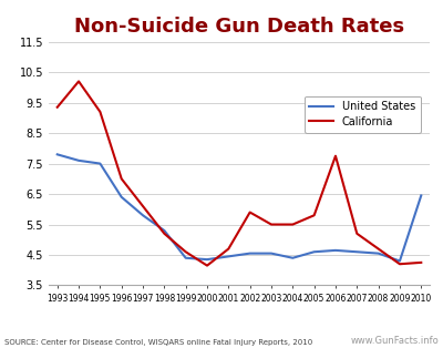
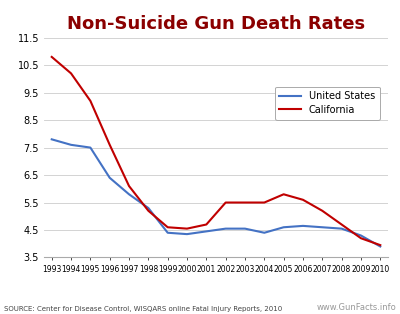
California/1993: 9.35 -> 10.80
California/1996: 7.00 -> 7.60
California/2000: 4.15 -> 4.55
California/2002: 5.90 -> 5.50
California/2006: 7.75 -> 5.60
United States/2010: 6.45 -> 3.90
California/2010: 4.25 -> 3.95
